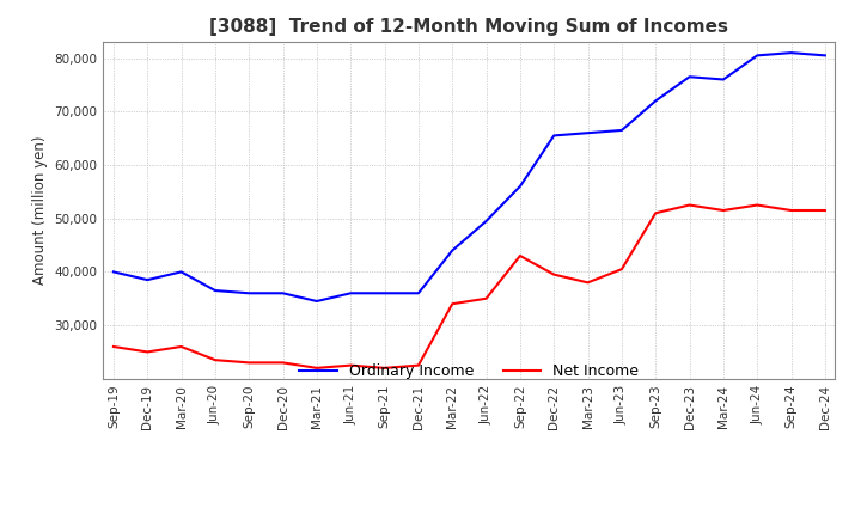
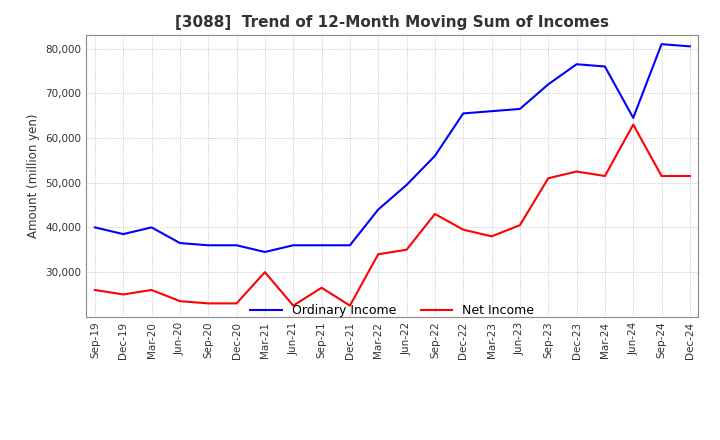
Net Income/Mar-21: 22,000 -> 30,000
Net Income/Sep-21: 22,000 -> 26,500
Ordinary Income/Jun-24: 80,500 -> 64,500
Net Income/Jun-24: 52,500 -> 63,000
